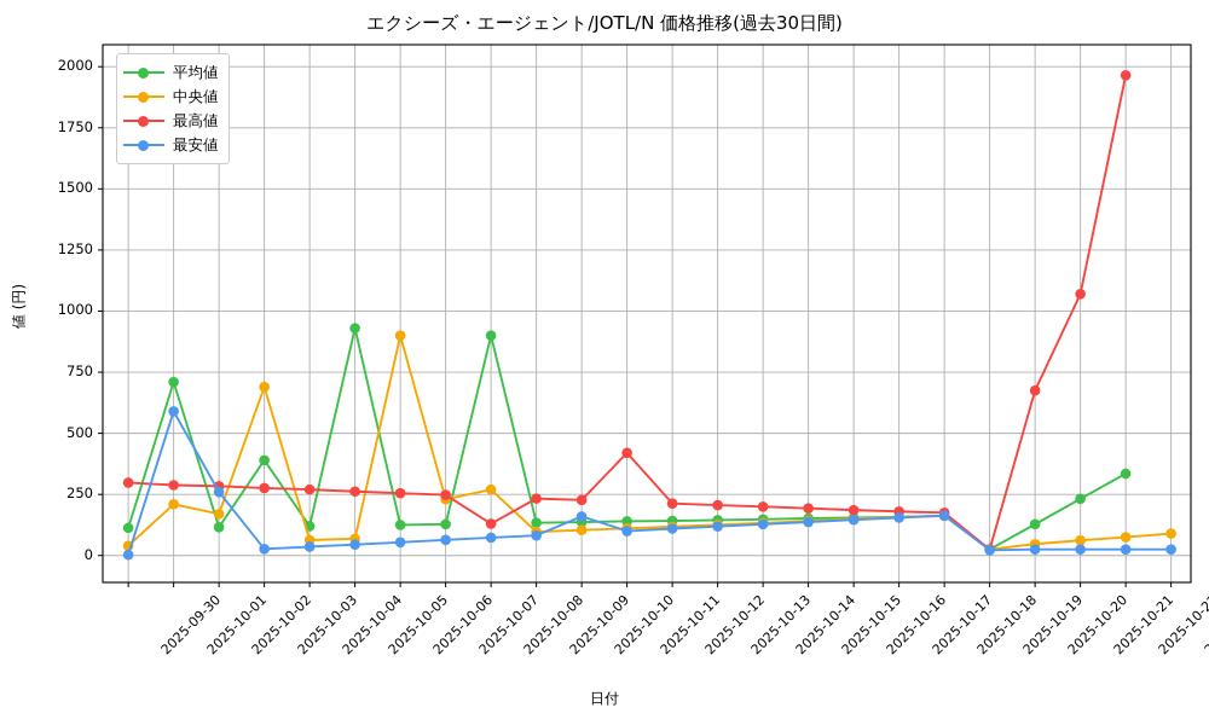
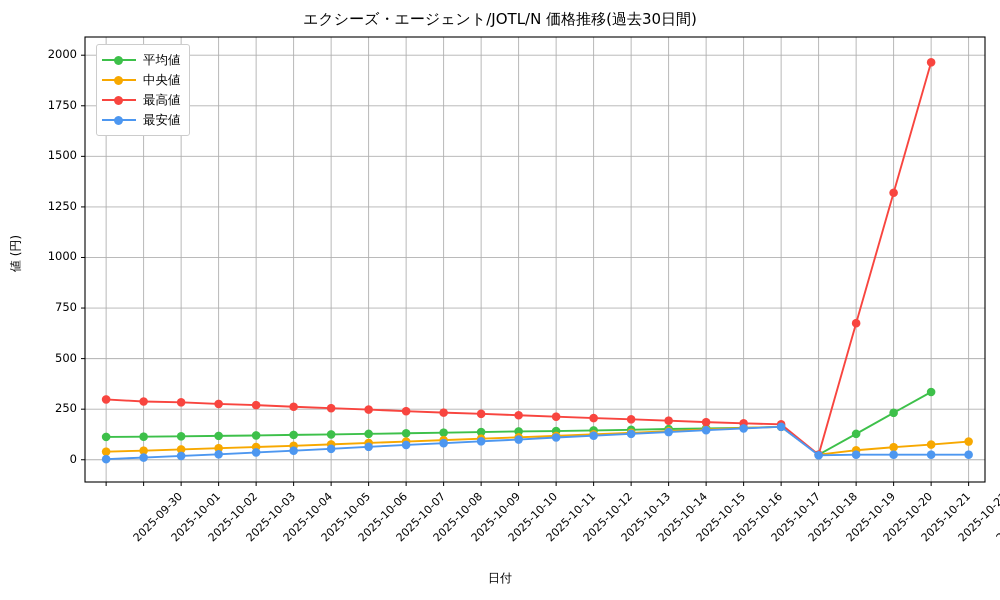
平均値/2025-10-01: 710 -> 110
中央値/2025-10-01: 210 -> 40
最安値/2025-10-01: 590 -> 10
中央値/2025-10-02: 170 -> 50
最安値/2025-10-02: 260 -> 20
平均値/2025-10-03: 390 -> 120
中央値/2025-10-03: 690 -> 60
平均値/2025-10-05: 930 -> 120
中央値/2025-10-06: 900 -> 80
中央値/2025-10-07: 230 -> 80
平均値/2025-10-08: 900 -> 130
中央値/2025-10-08: 270 -> 90
最高値/2025-10-08: 130 -> 240
最安値/2025-10-10: 160 -> 90
最高値/2025-10-11: 420 -> 220
最高値/2025-10-21: 1070 -> 1320
